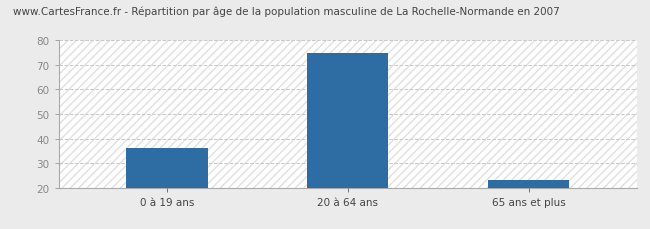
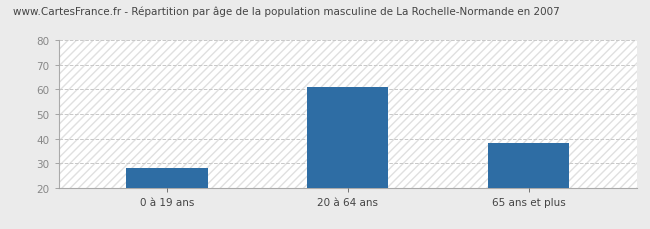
0 à 19 ans: 36 -> 28
20 à 64 ans: 75 -> 61
65 ans et plus: 23 -> 38
